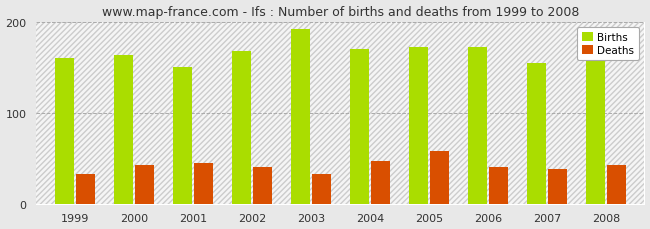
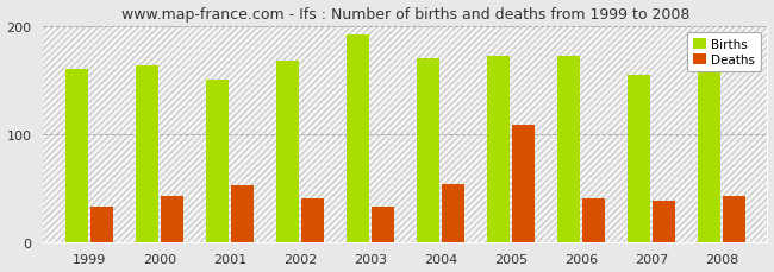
Deaths/2001: 45 -> 52
Deaths/2004: 47 -> 54
Deaths/2005: 58 -> 108
